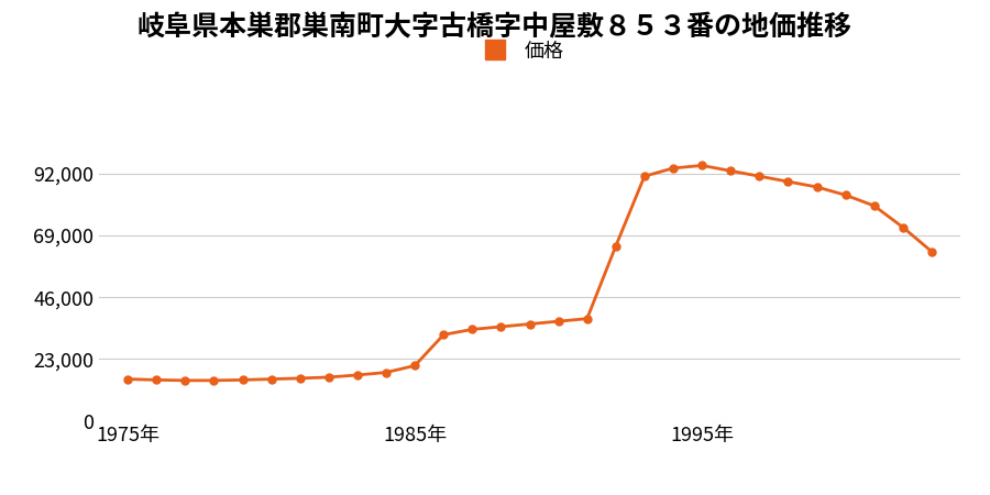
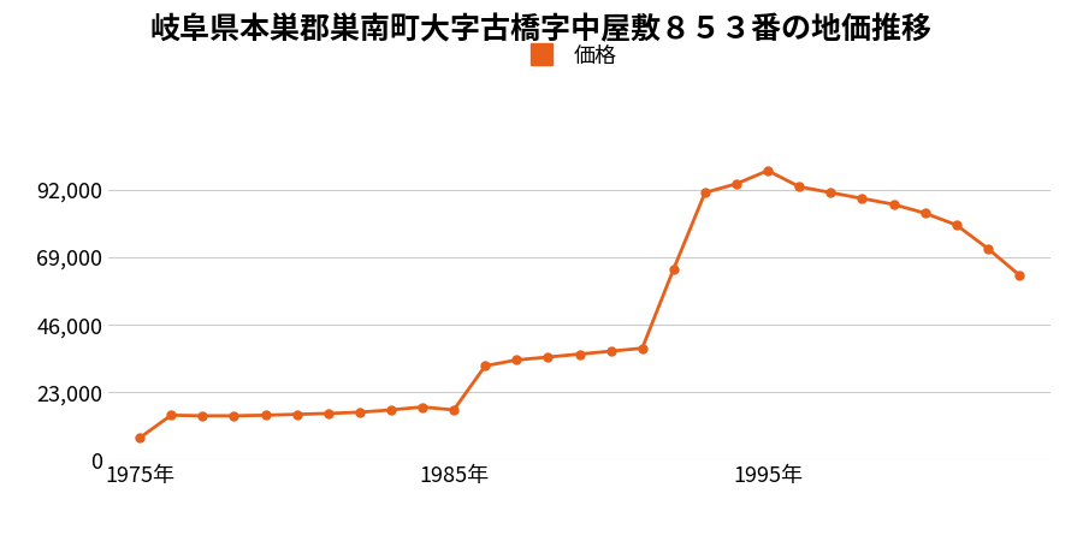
1975年: 15,500 -> 7,500
1985年: 20,500 -> 17,000
1995年: 95,000 -> 98,500
